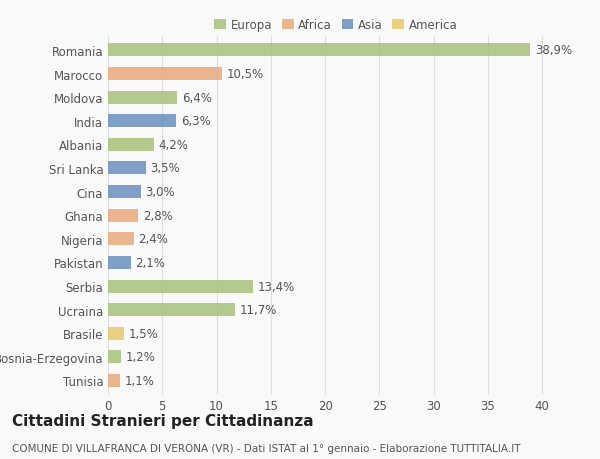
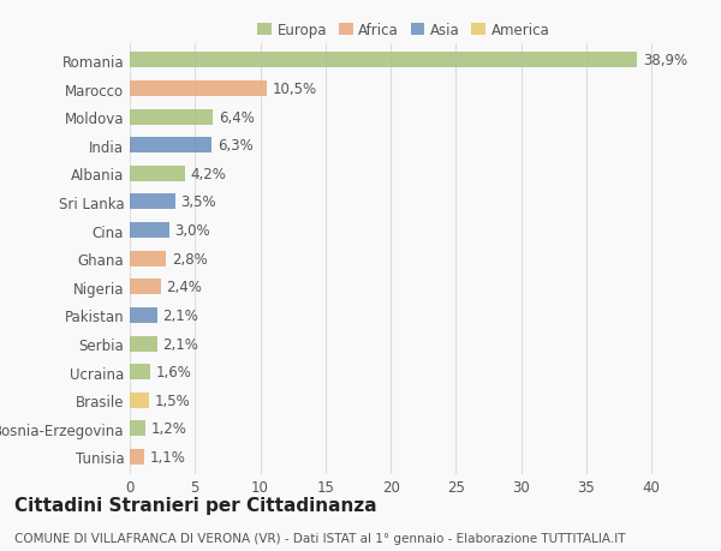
Serbia: 13,4% -> 2,1%
Ucraina: 11,7% -> 1,6%
